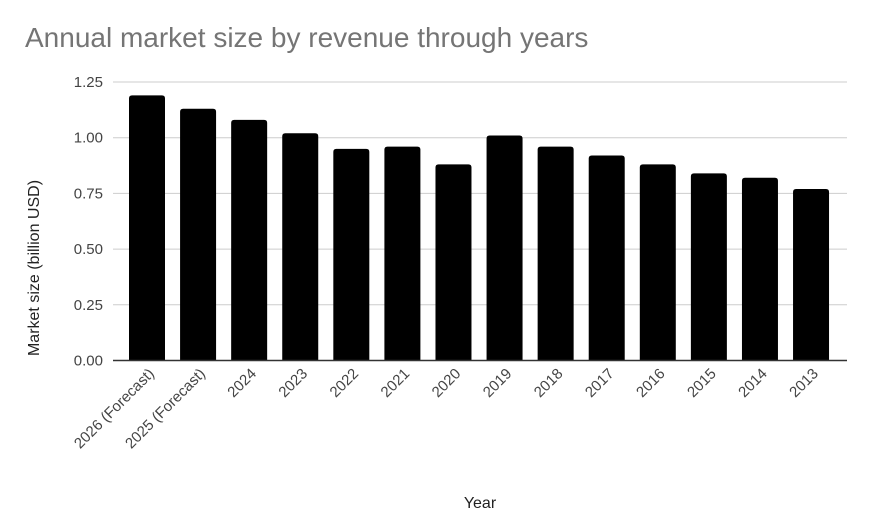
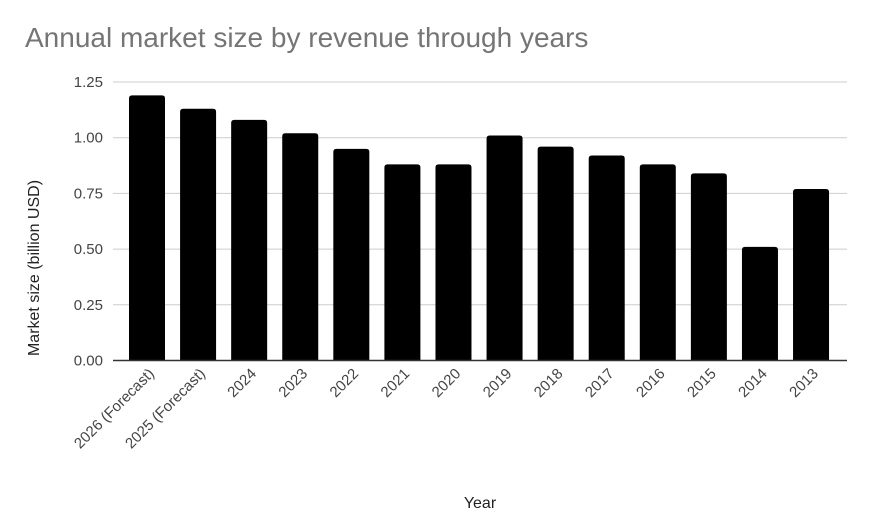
2021: 0.96 -> 0.88
2014: 0.82 -> 0.51
